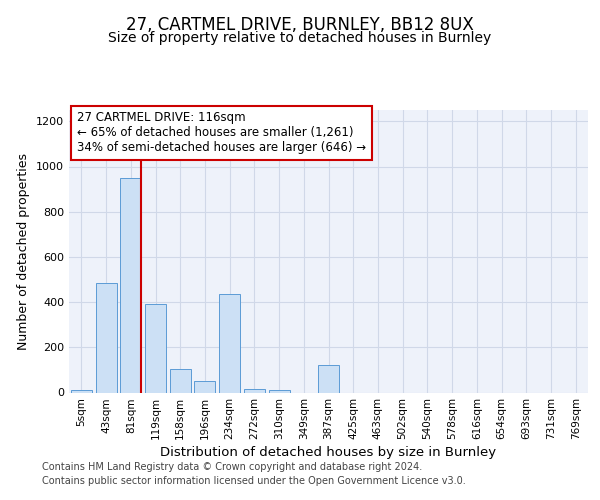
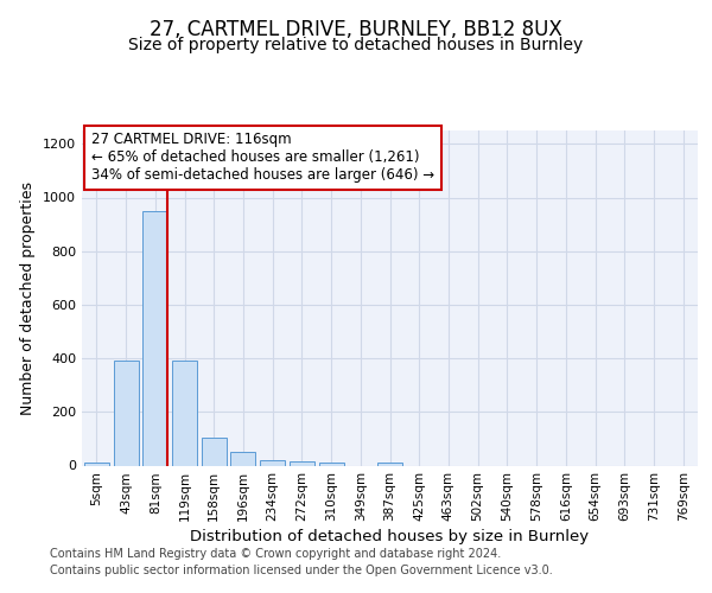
43sqm: 485 -> 390
234sqm: 435 -> 22
387sqm: 120 -> 10
